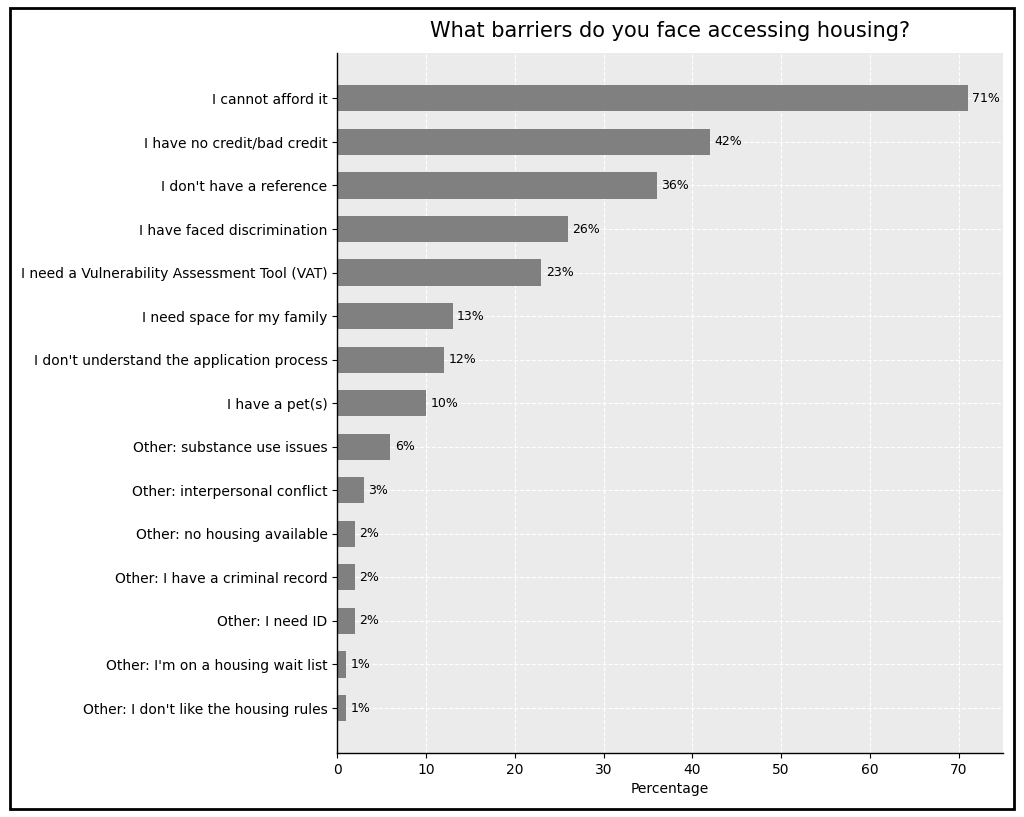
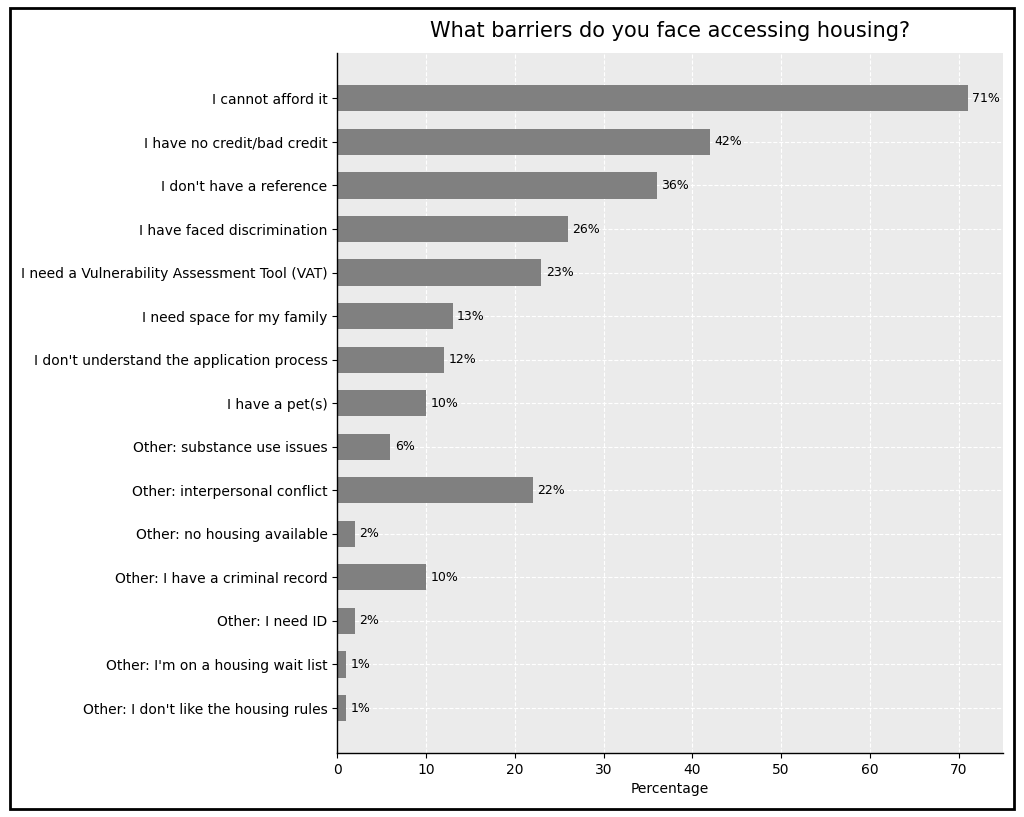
Other: interpersonal conflict: 3% -> 22%
Other: I have a criminal record: 2% -> 10%
